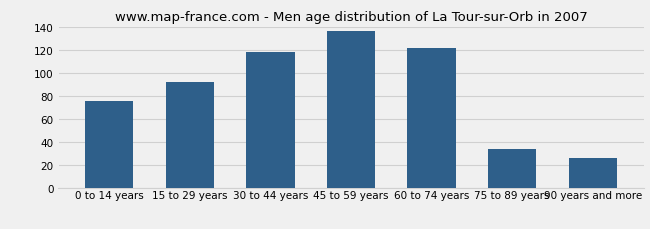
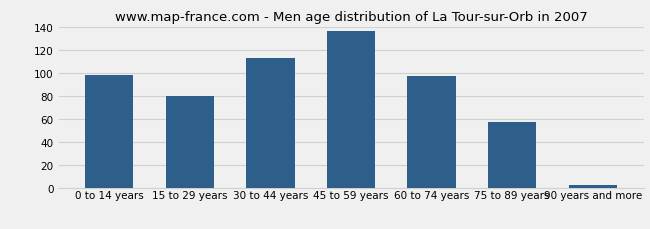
0 to 14 years: 75 -> 98
15 to 29 years: 92 -> 80
30 to 44 years: 118 -> 113
60 to 74 years: 121 -> 97
75 to 89 years: 34 -> 57
90 years and more: 26 -> 2
